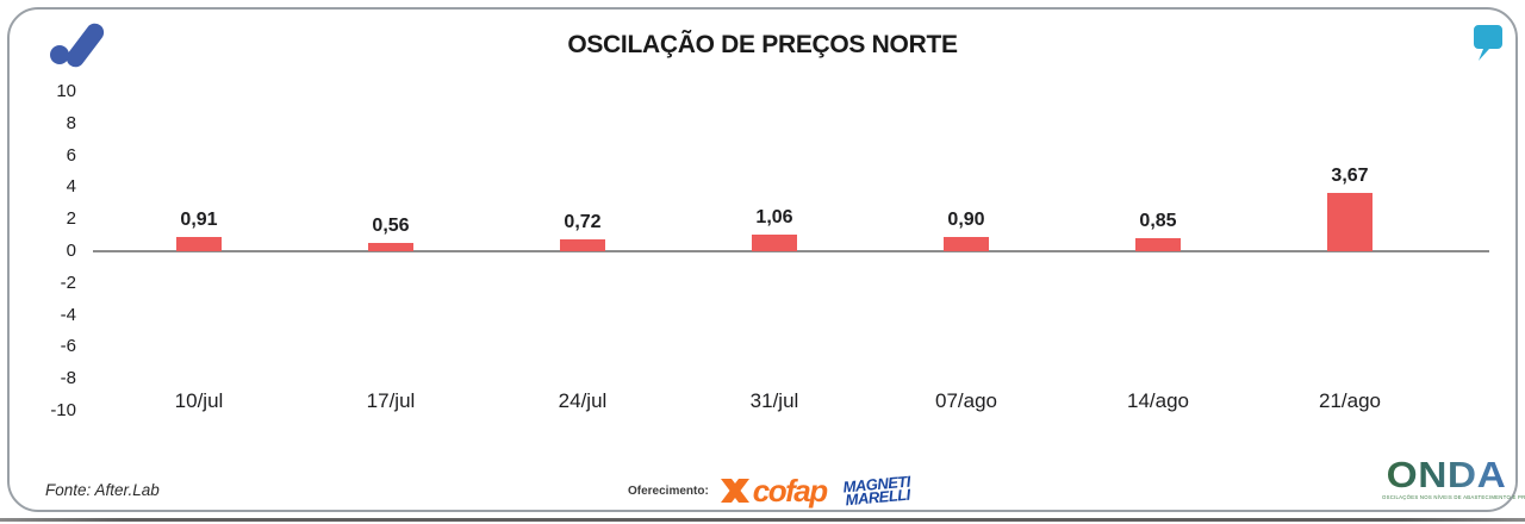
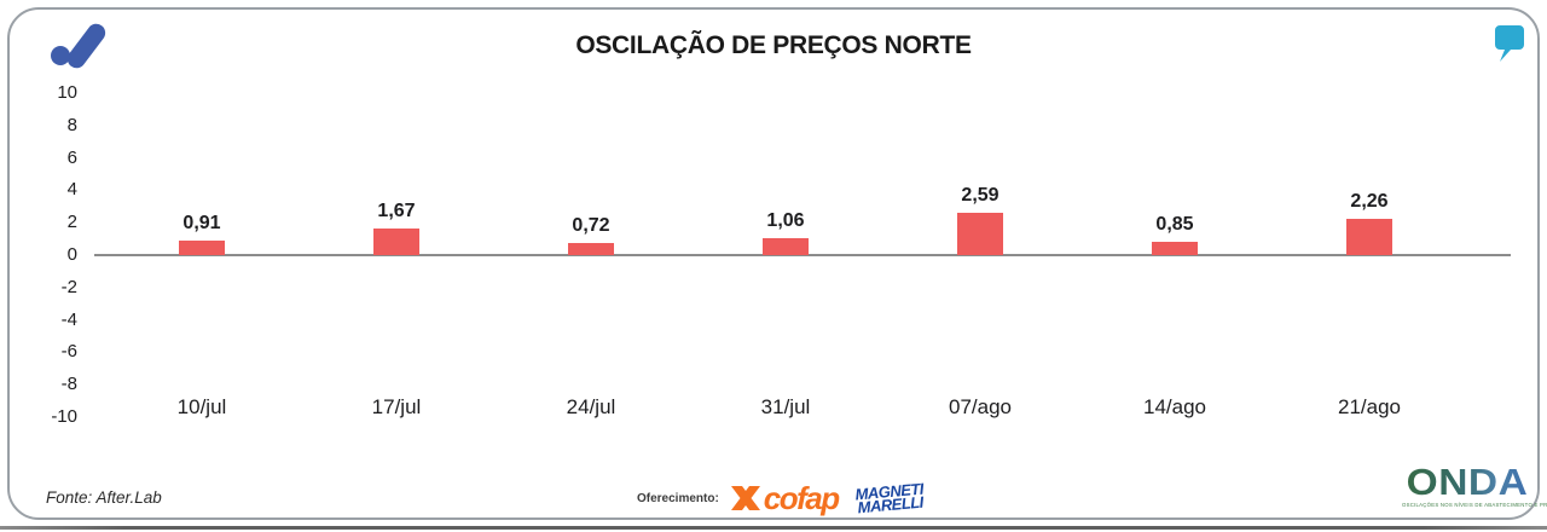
17/jul: 0,56 -> 1,67
07/ago: 0,90 -> 2,59
21/ago: 3,67 -> 2,26
